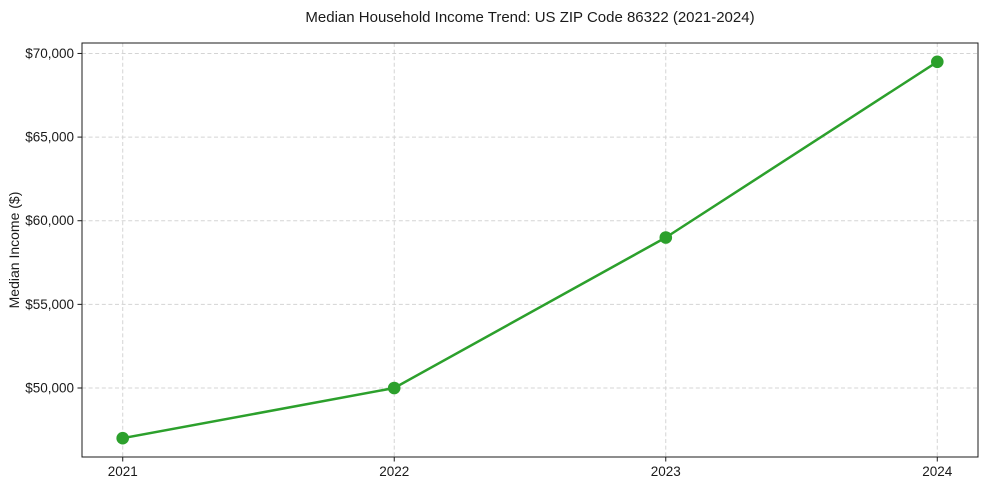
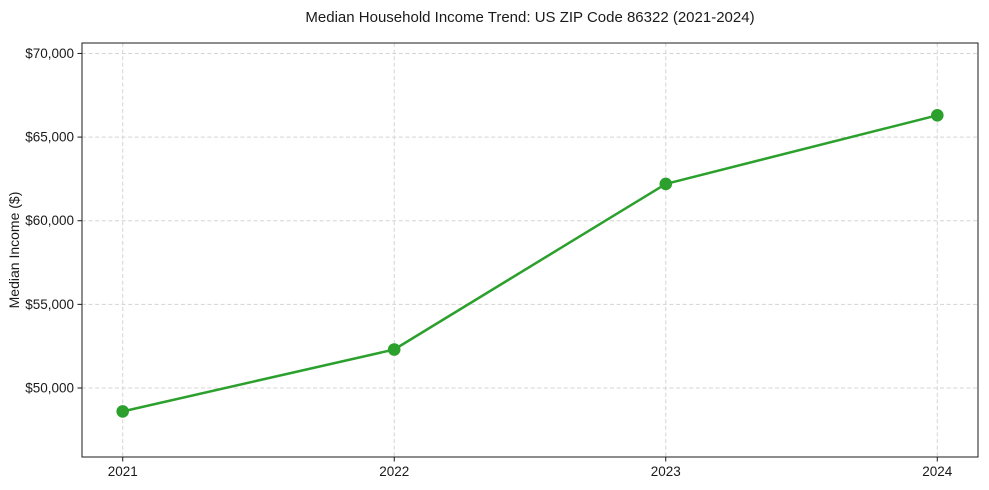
2021: $47000 -> $48600
2022: $50000 -> $52300
2023: $59000 -> $62200
2024: $69500 -> $66300
